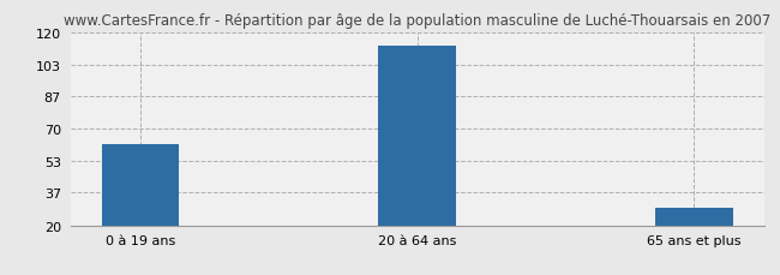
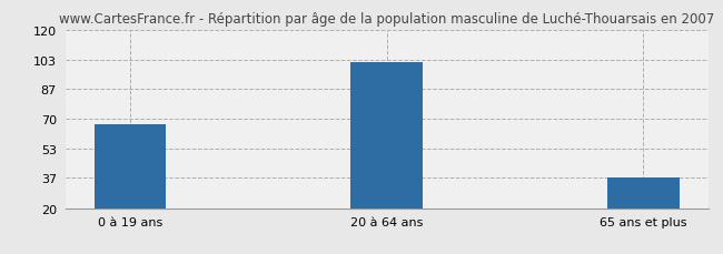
0 à 19 ans: 62 -> 67
20 à 64 ans: 113 -> 102
65 ans et plus: 29 -> 37
